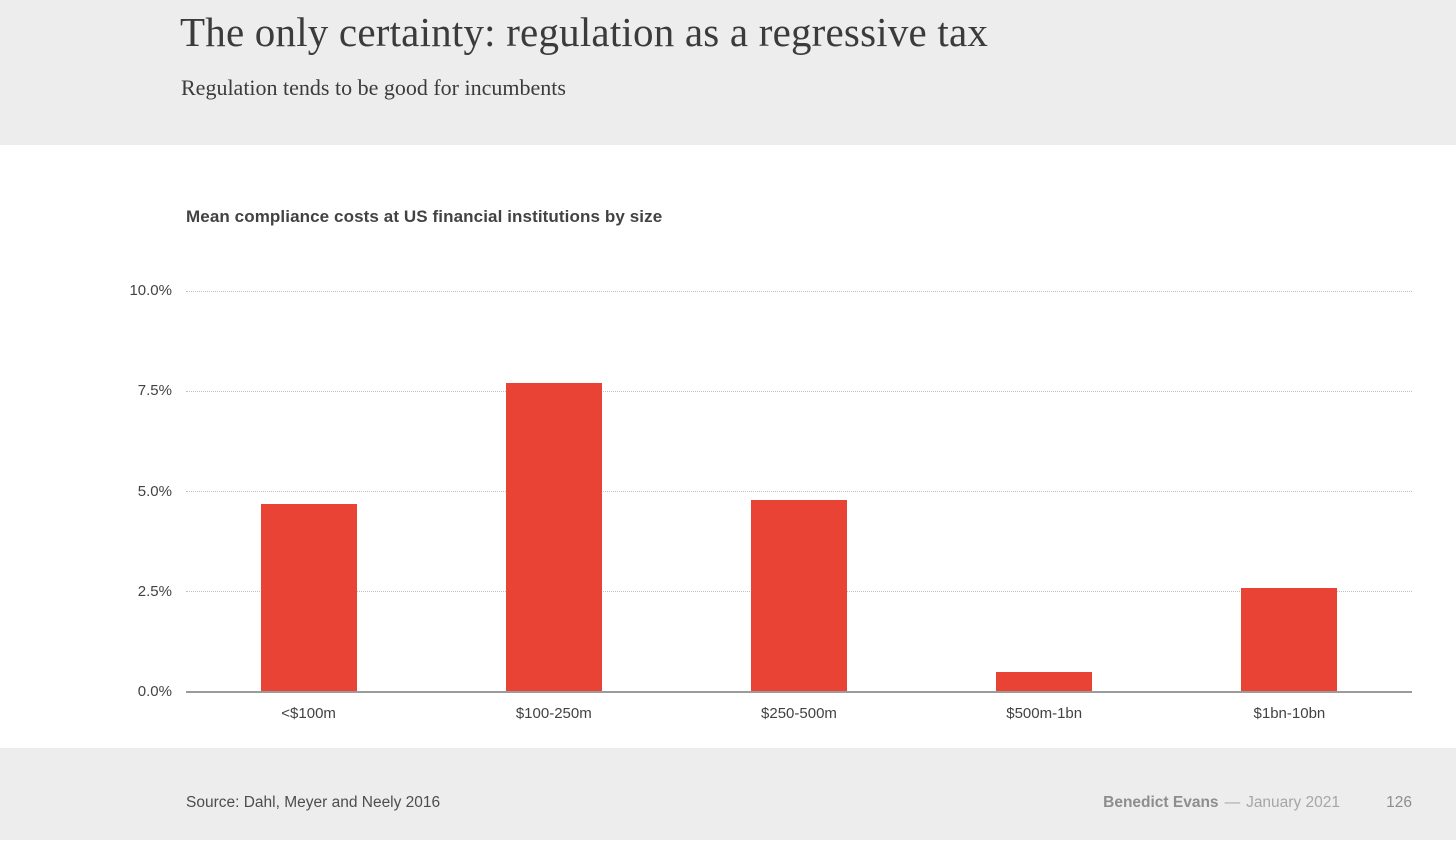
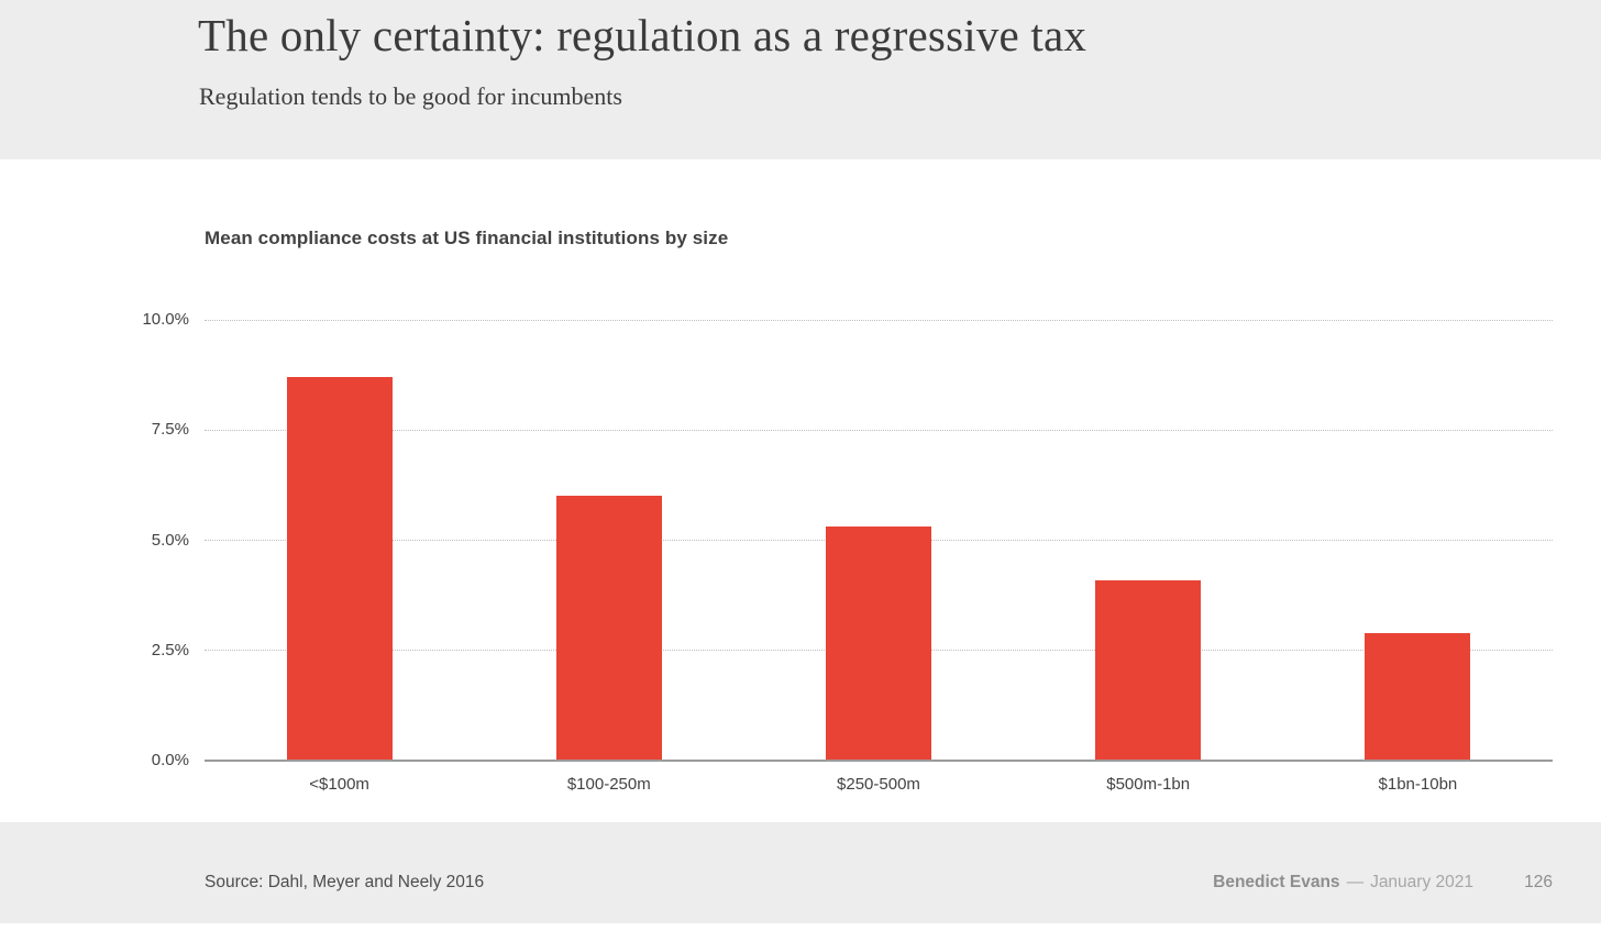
<$100m: 4.7% -> 8.7%
$100-250m: 7.7% -> 6.0%
$250-500m: 4.8% -> 5.3%
$500m-1bn: 0.5% -> 4.1%
$1bn-10bn: 2.6% -> 2.9%
